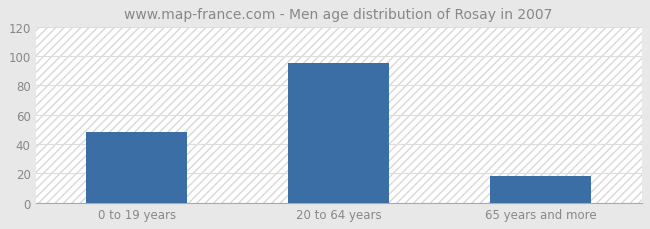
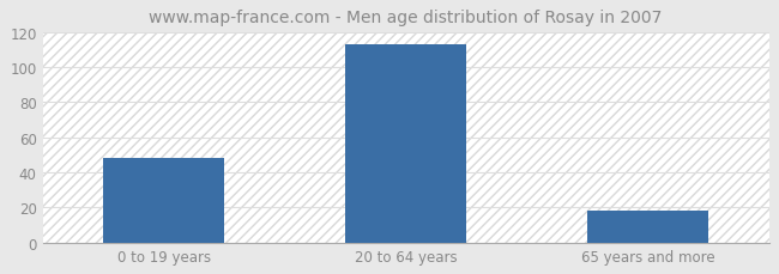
20 to 64 years: 95 -> 113
